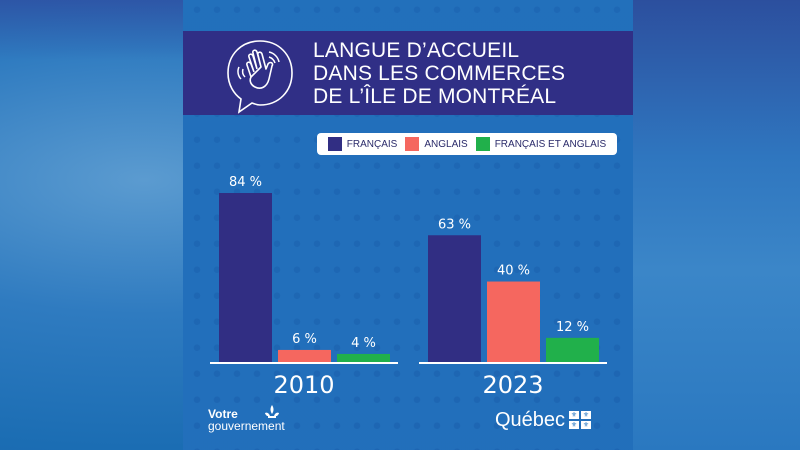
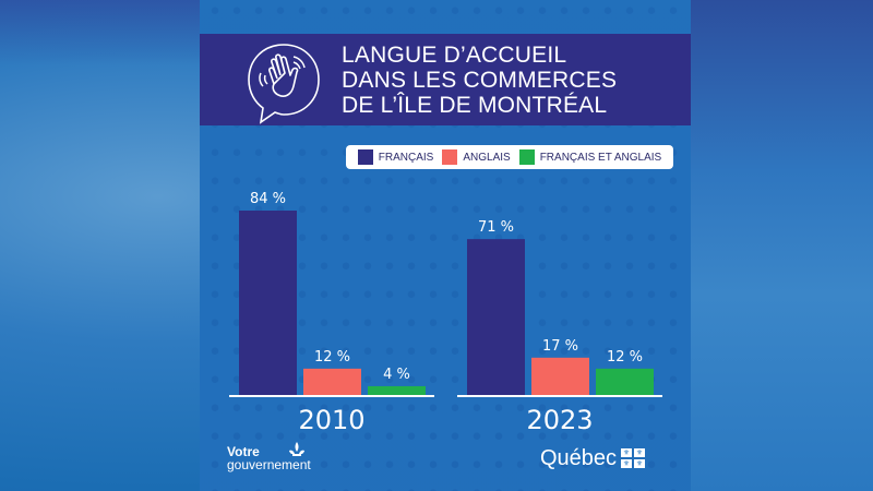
ANGLAIS/2010: 6 -> 12
FRANÇAIS/2023: 63 -> 71
ANGLAIS/2023: 40 -> 17
